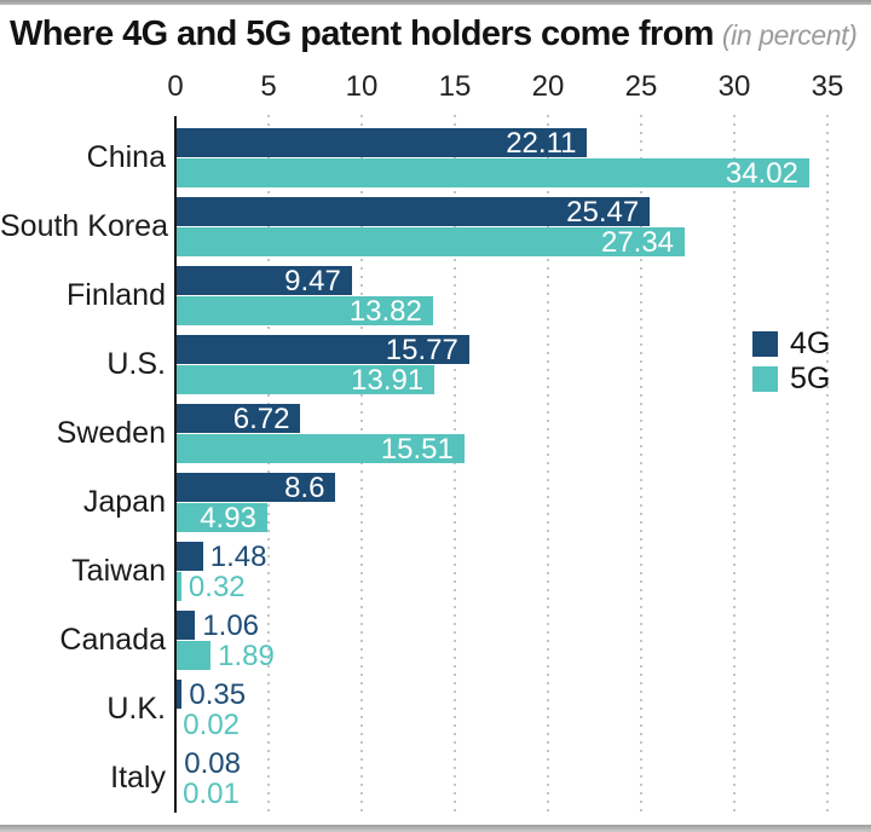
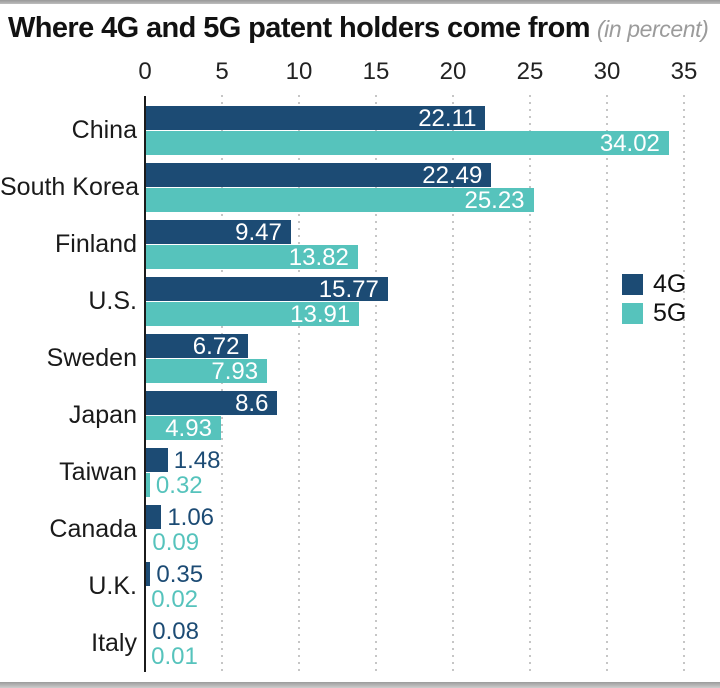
4G/South Korea: 25.47 -> 22.49
5G/South Korea: 27.34 -> 25.23
5G/Sweden: 15.51 -> 7.93
5G/Canada: 1.89 -> 0.09
